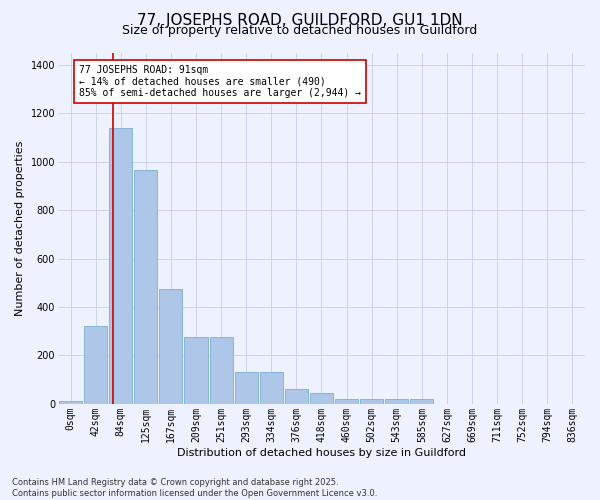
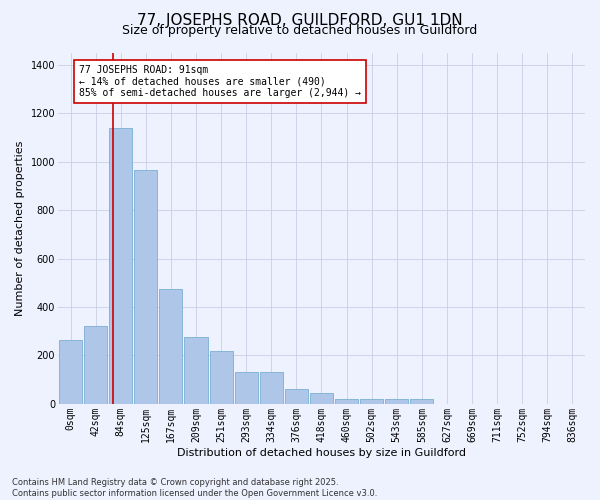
0sqm: 10 -> 265
251sqm: 277 -> 220
